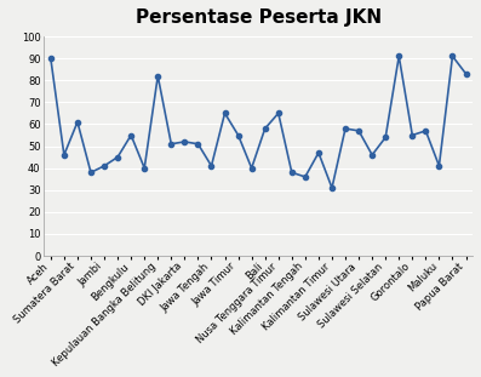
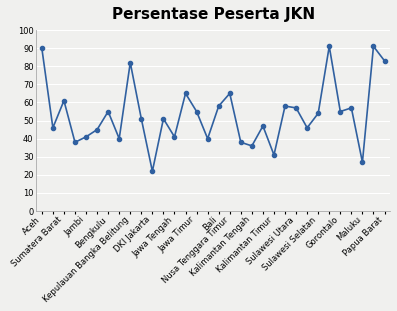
DKI Jakarta: 52 -> 22
Maluku: 41 -> 27
